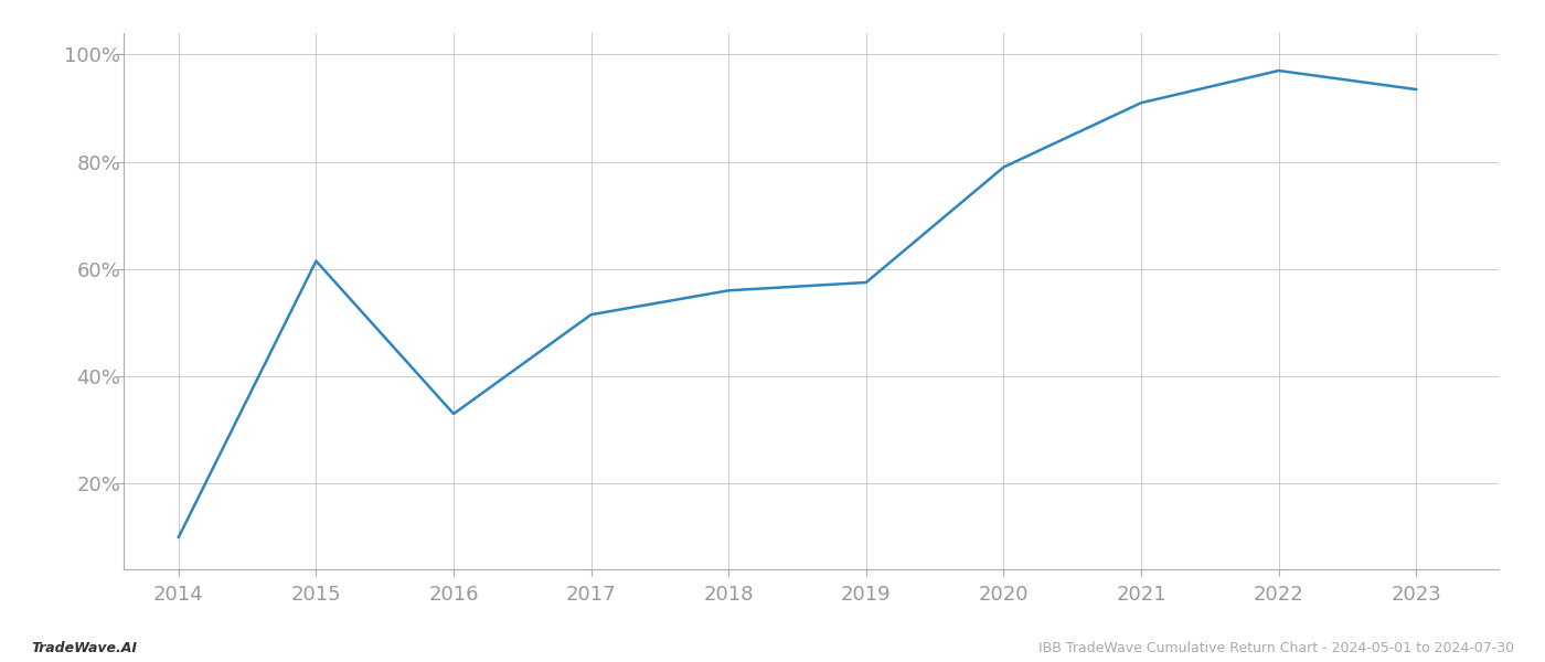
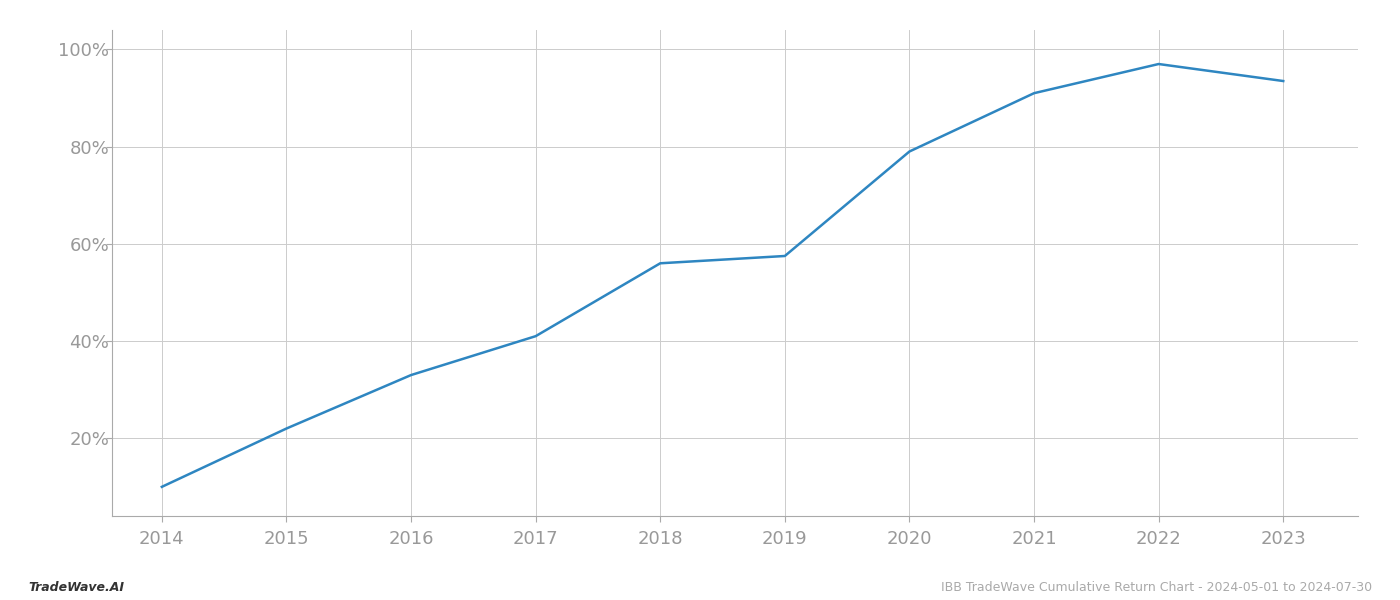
2015: 61.5% -> 22.0%
2017: 51.5% -> 41.0%
